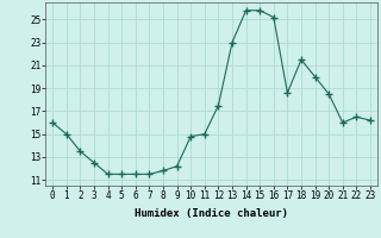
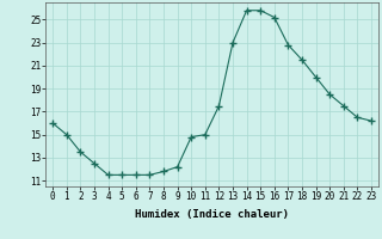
17: 18.6 -> 22.8
21: 16.0 -> 17.5
